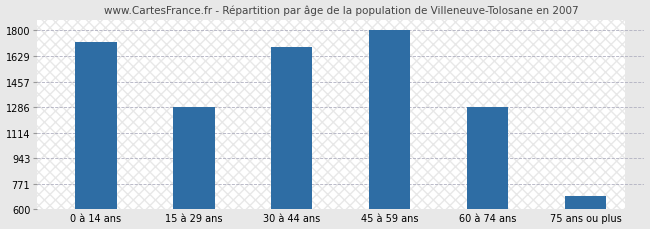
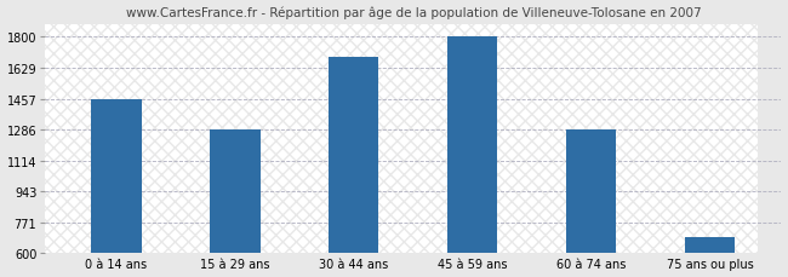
0 à 14 ans: 1720 -> 1460
